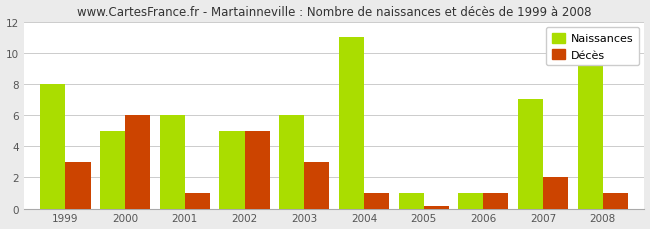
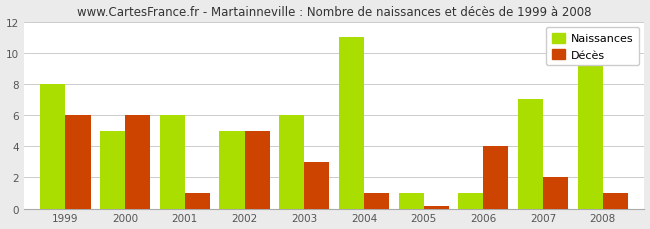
Décès/1999: 3.0 -> 6.0
Décès/2006: 1.0 -> 4.0
